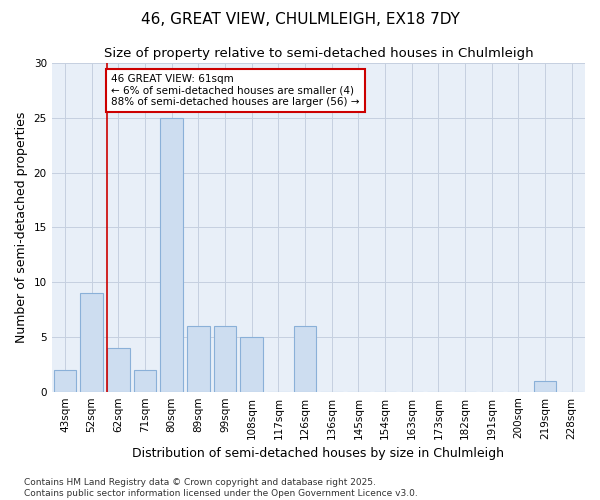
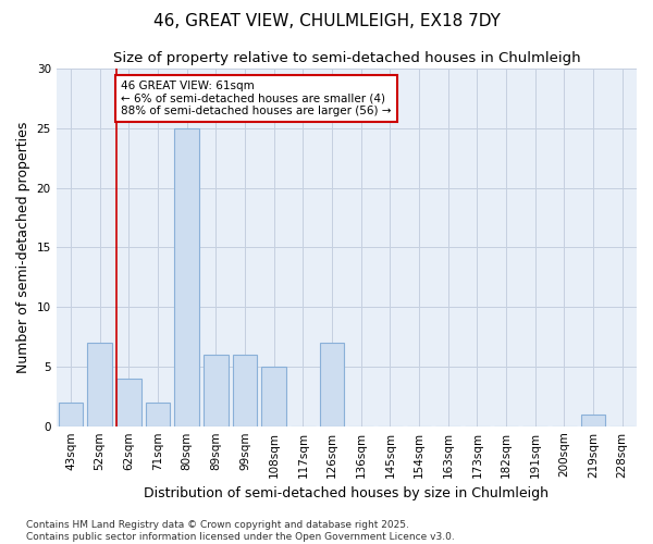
52sqm: 9 -> 7
126sqm: 6 -> 7
